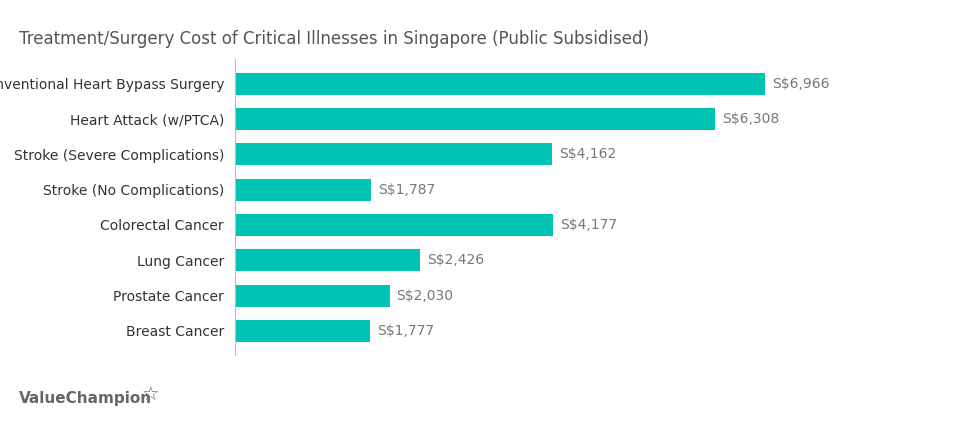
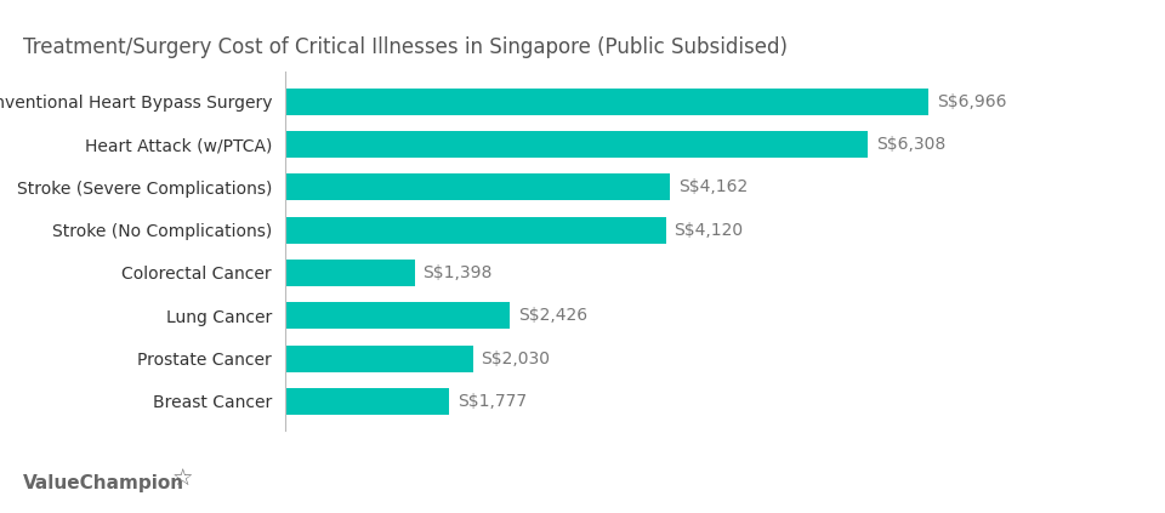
Stroke (No Complications): S$1,787 -> S$4,120
Colorectal Cancer: S$4,177 -> S$1,398
